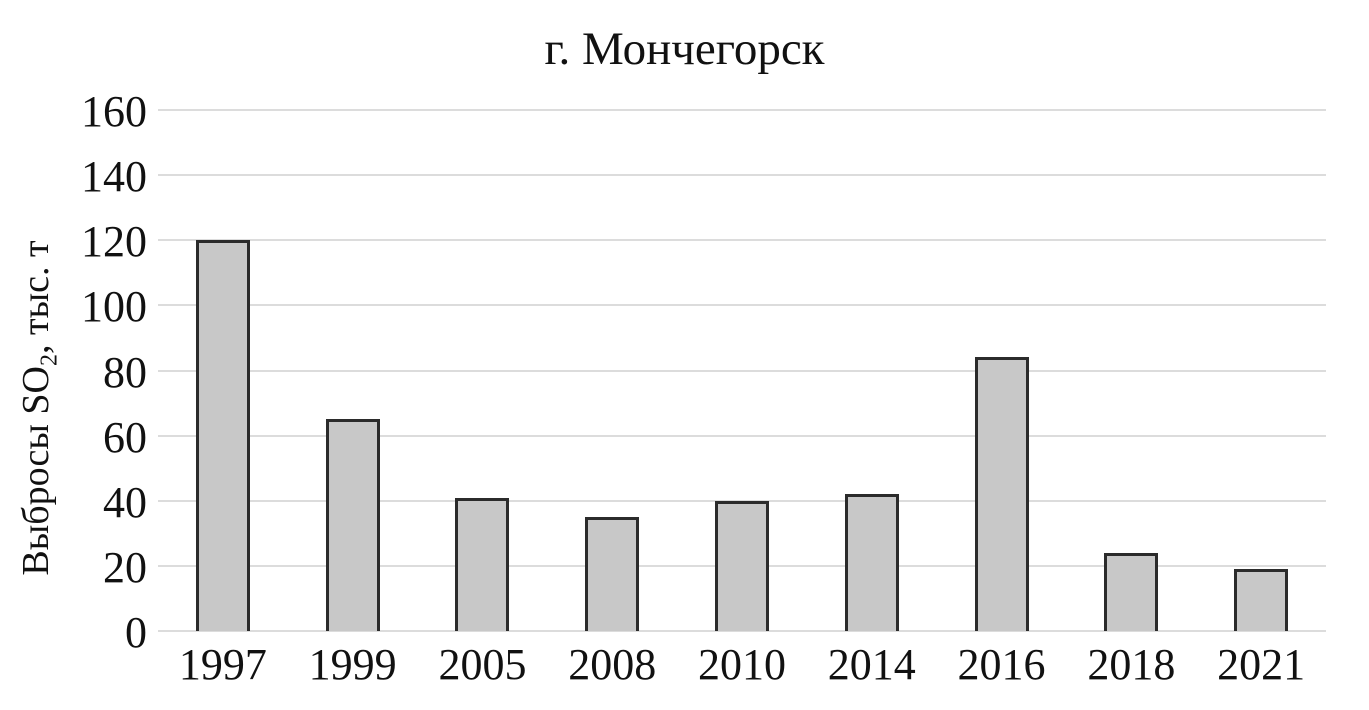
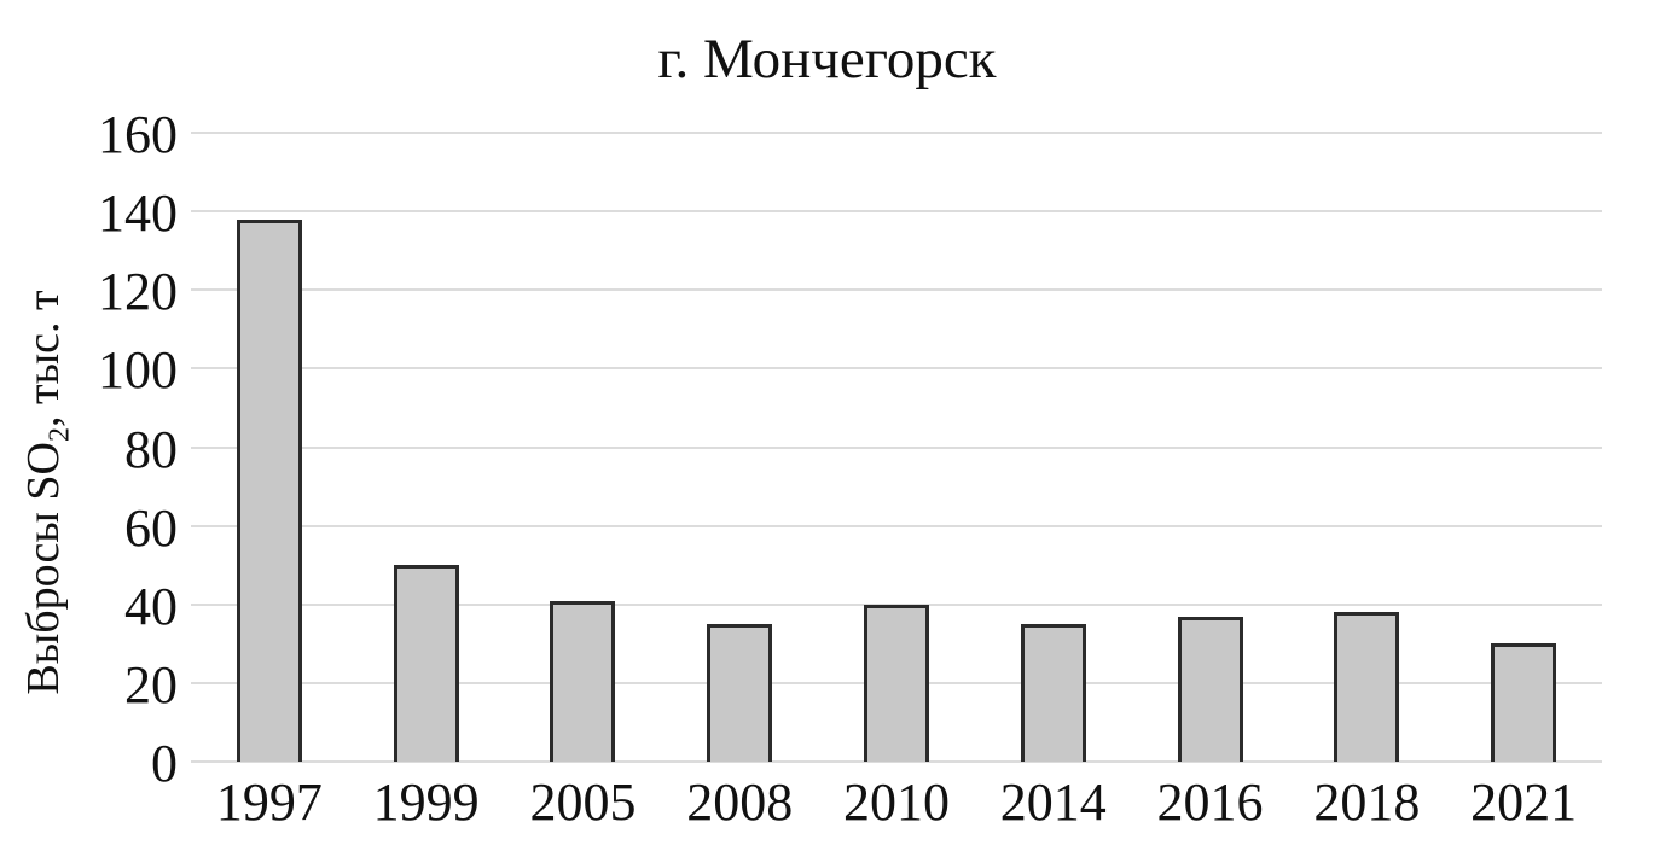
1997: 120 -> 138
1999: 65 -> 50
2014: 42 -> 35
2016: 84 -> 37
2018: 24 -> 38
2021: 19 -> 30
